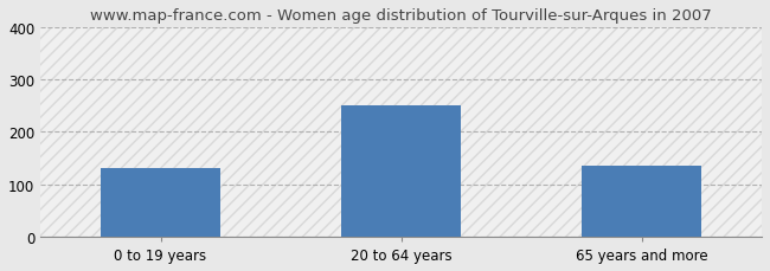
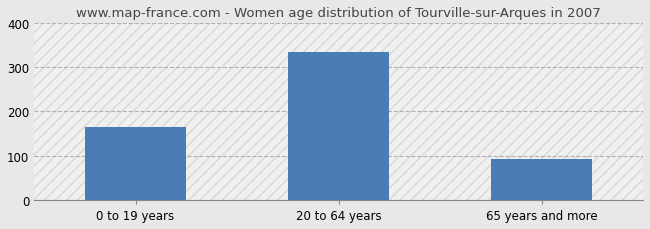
0 to 19 years: 130 -> 165
20 to 64 years: 250 -> 335
65 years and more: 135 -> 93
